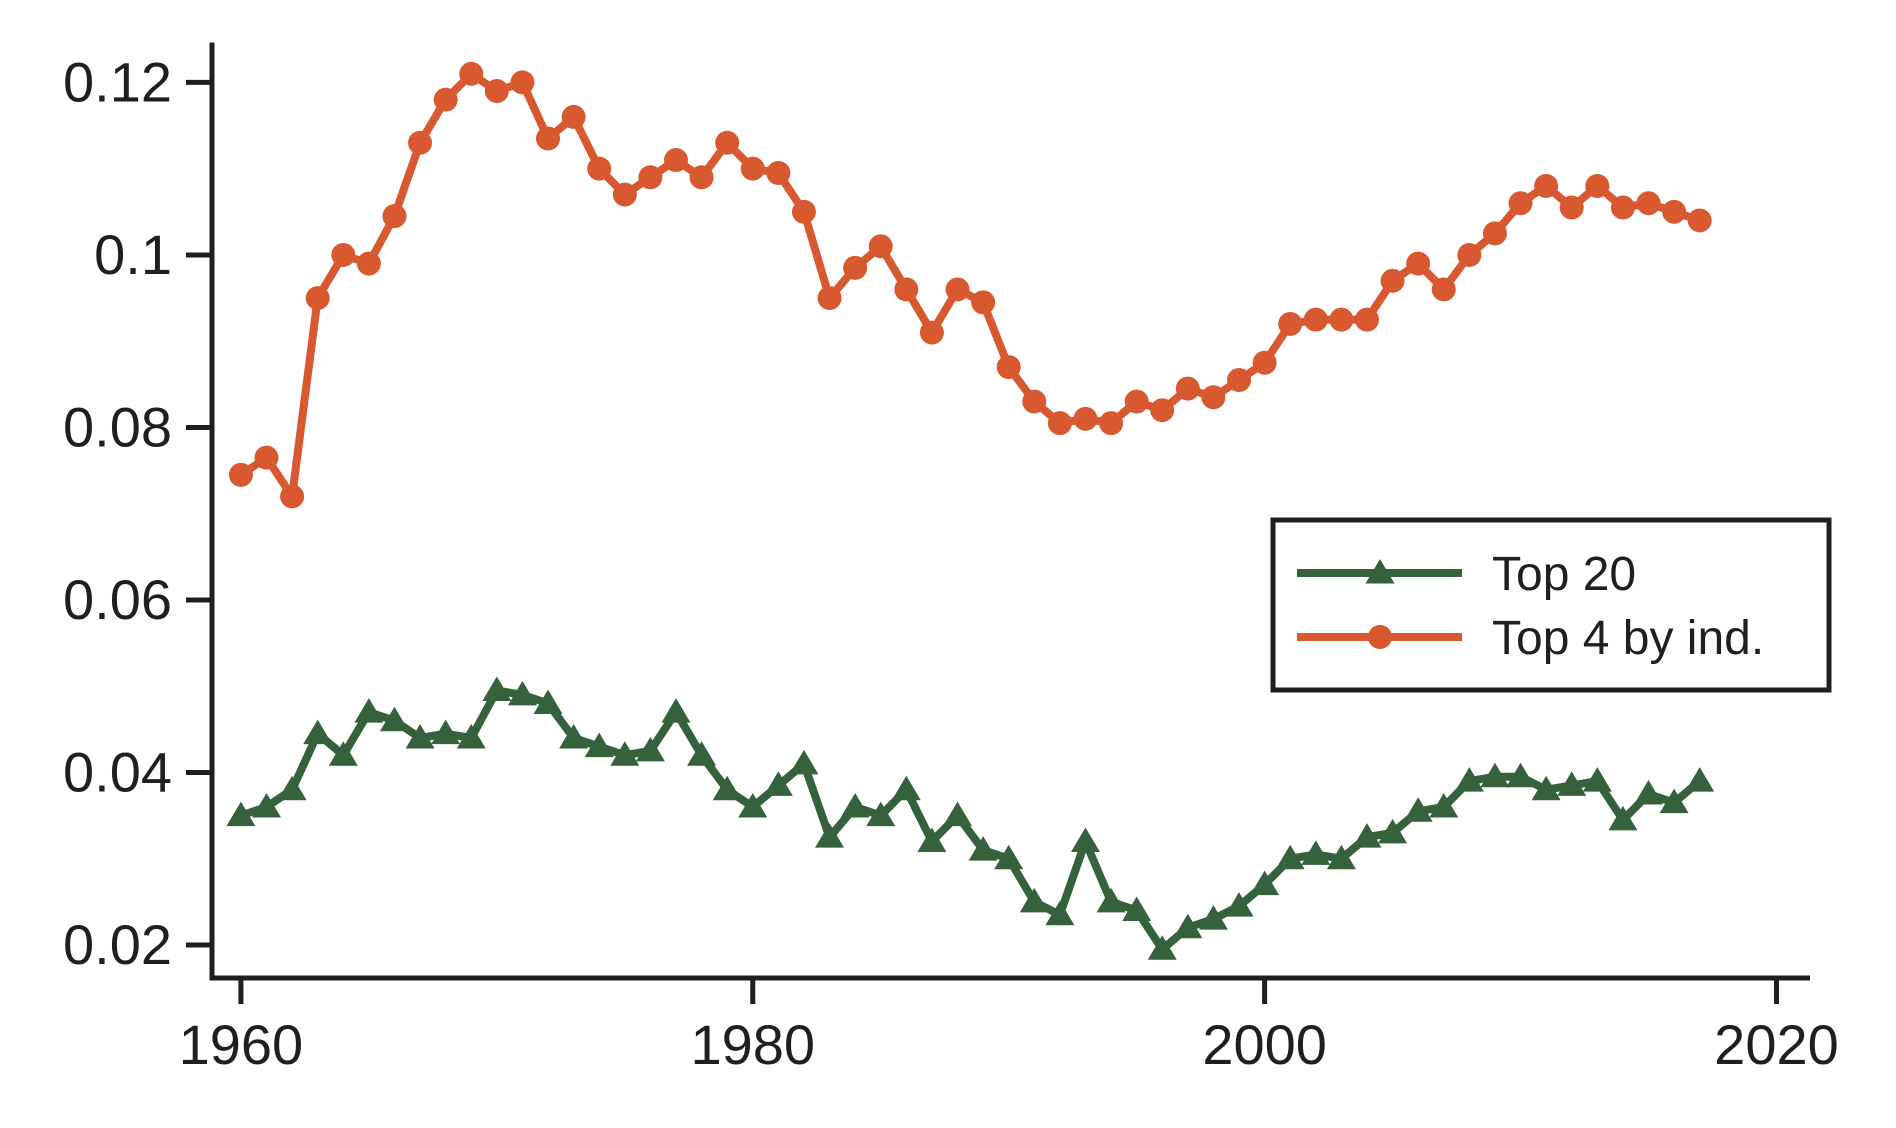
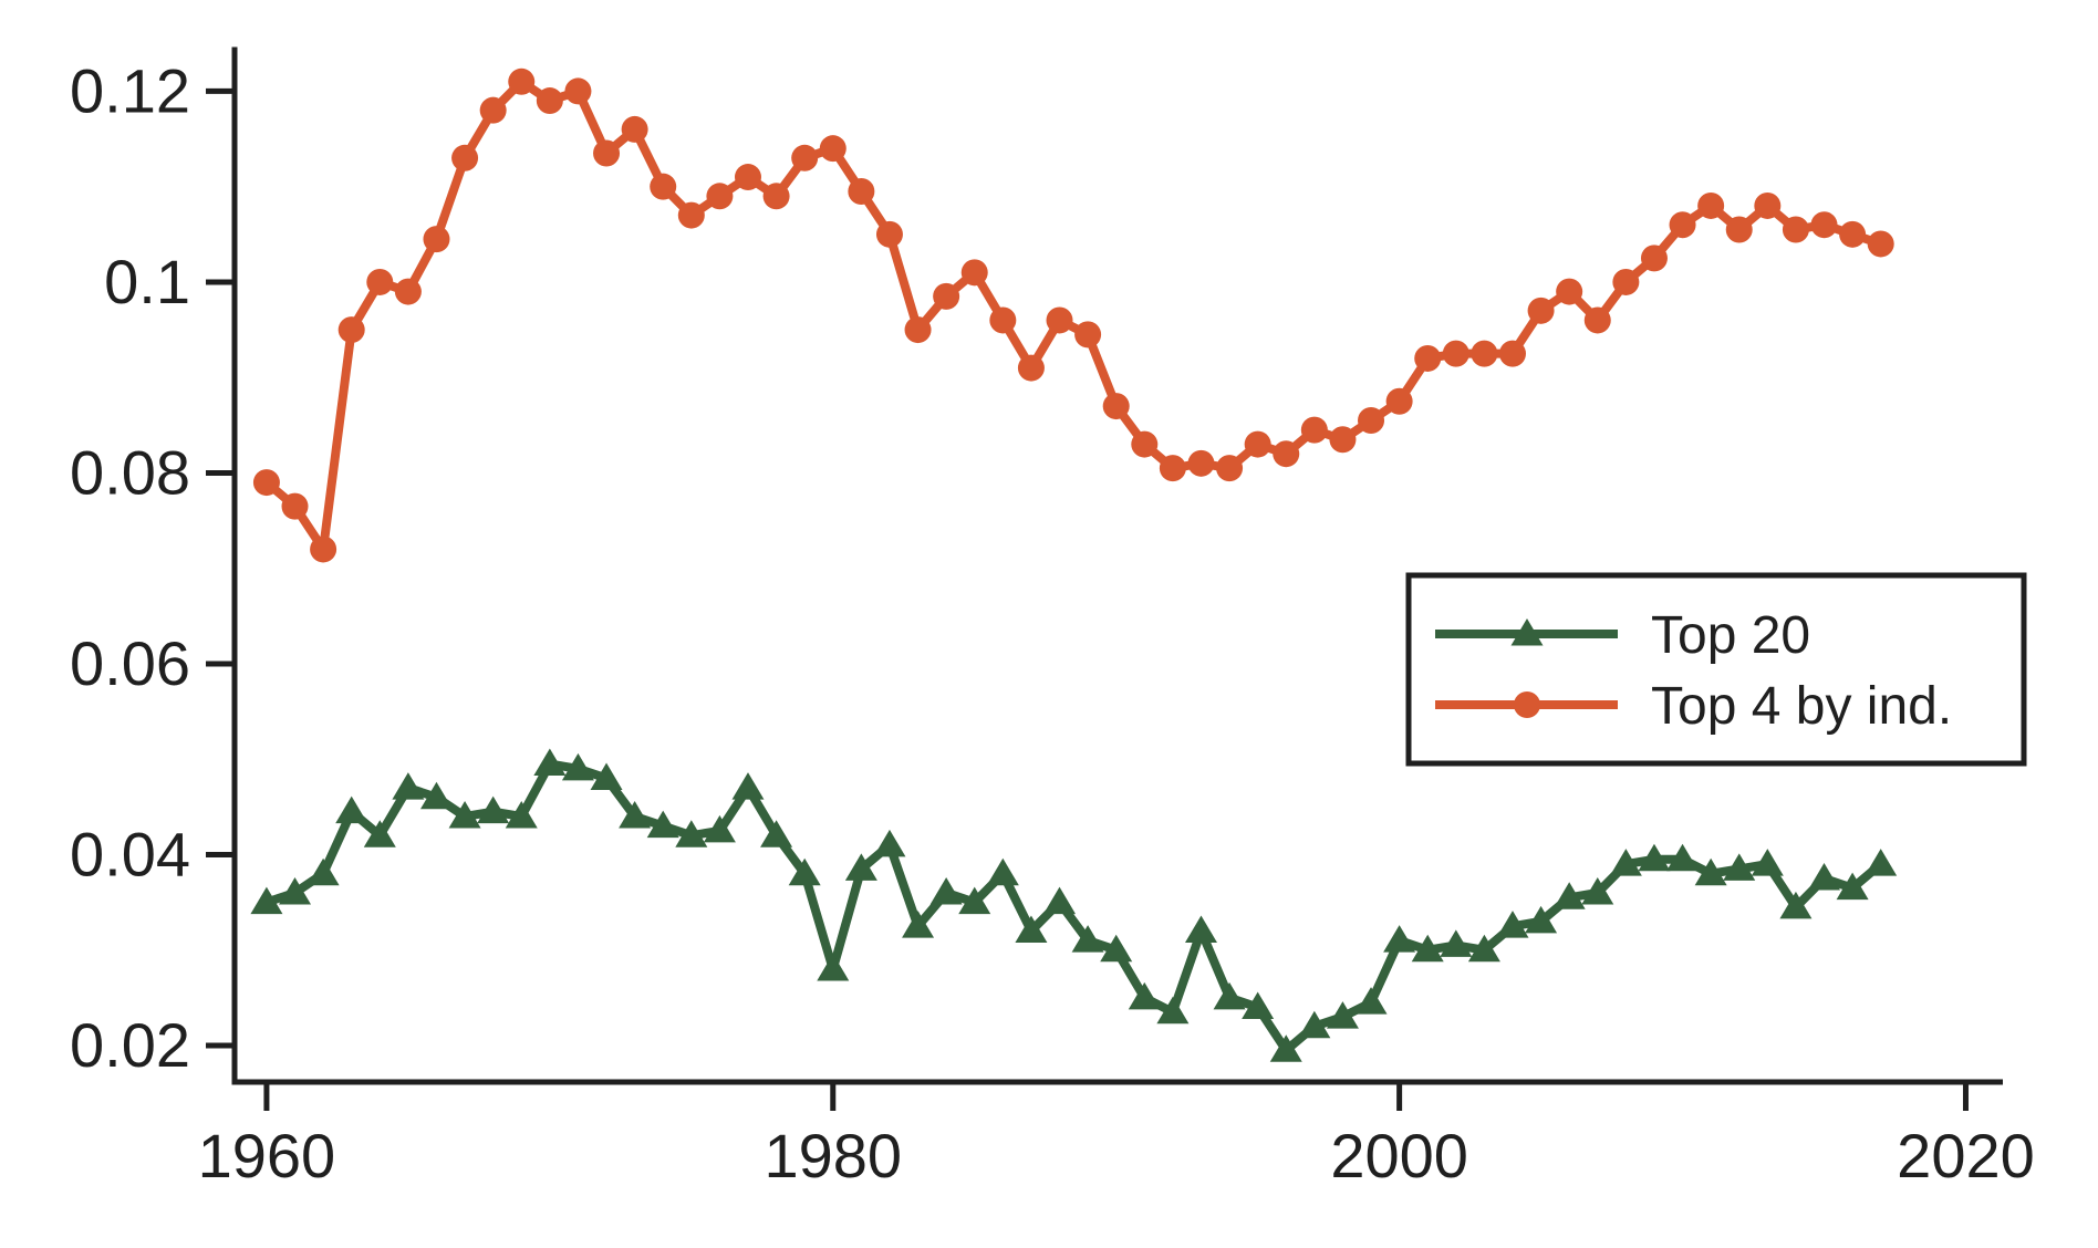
Top 4 by ind./1960: 0.074 -> 0.079
Top 20/1980: 0.036 -> 0.028
Top 4 by ind./1980: 0.110 -> 0.114
Top 20/2000: 0.027 -> 0.031
